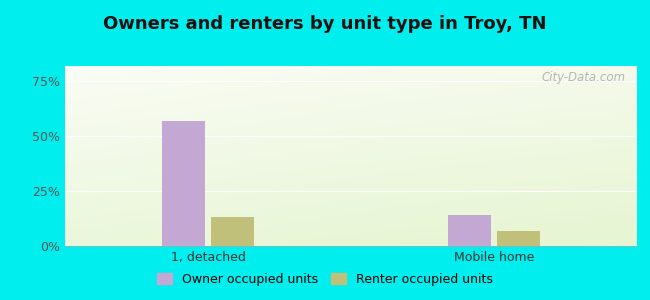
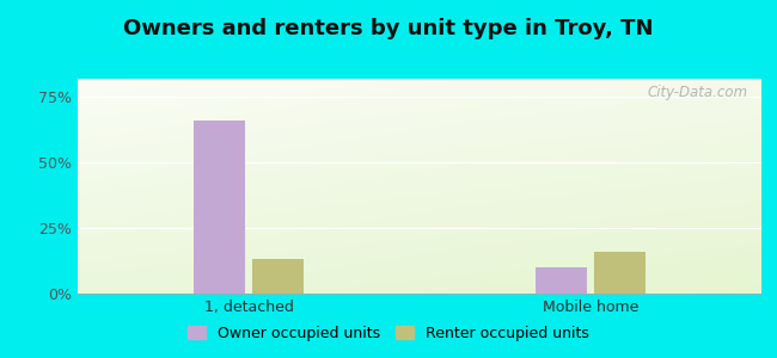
Owner occupied units/1, detached: 57% -> 66%
Owner occupied units/Mobile home: 14% -> 10%
Renter occupied units/Mobile home: 7% -> 16%
